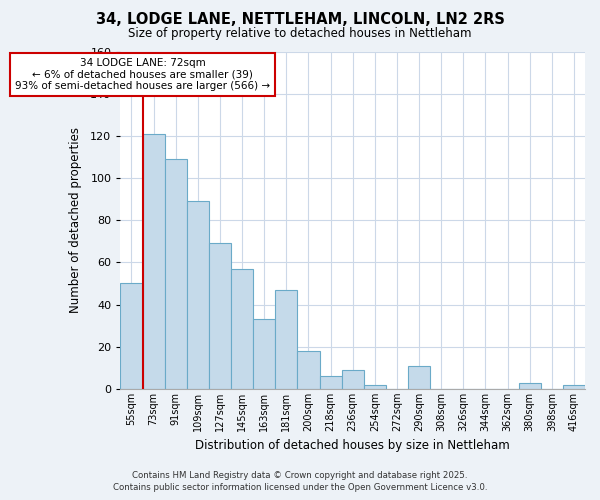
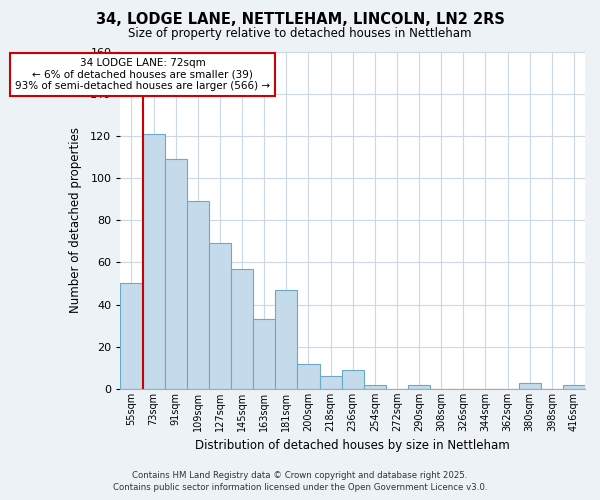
200sqm: 18 -> 12
290sqm: 11 -> 2
